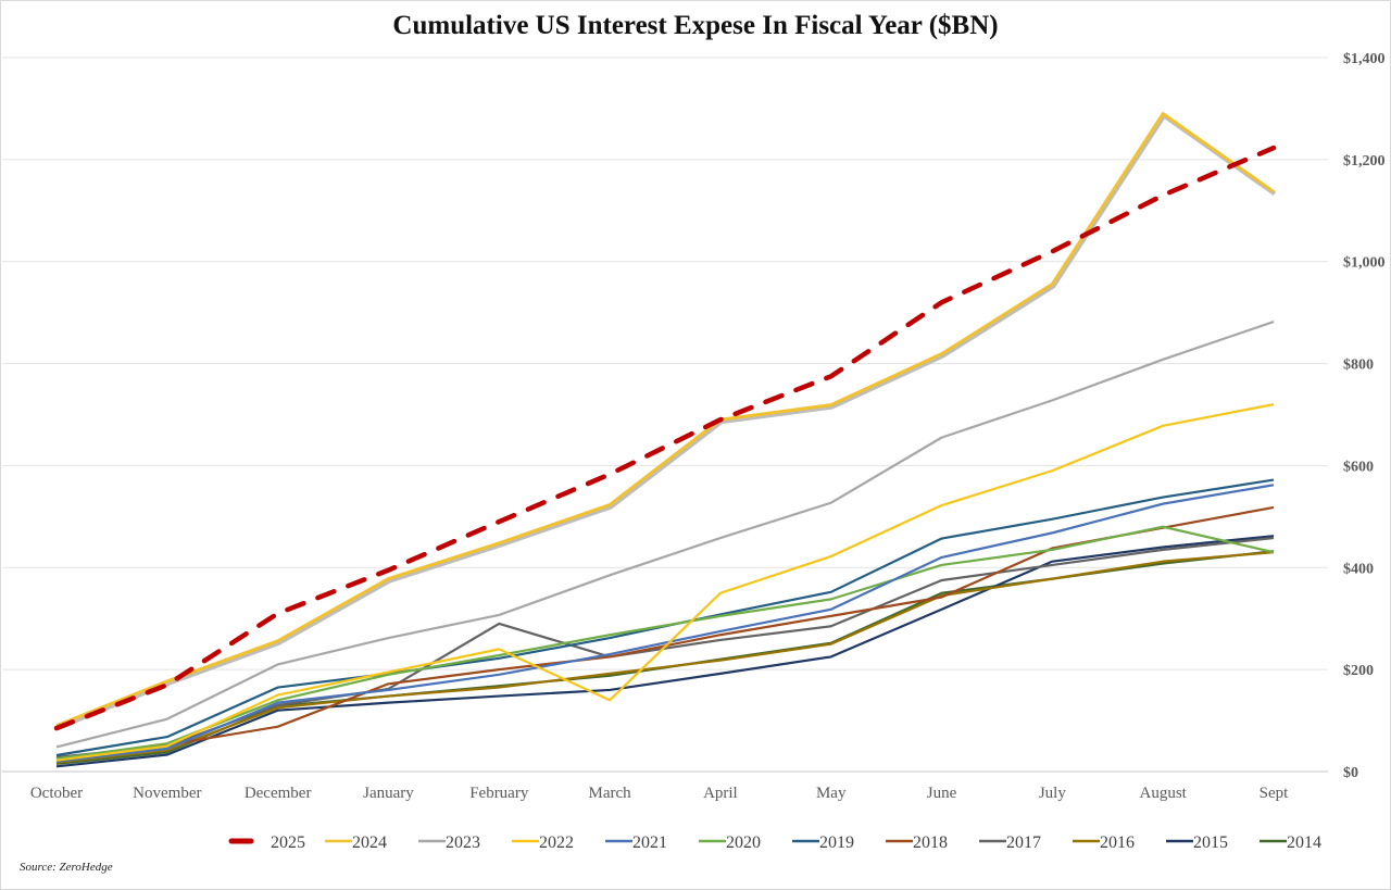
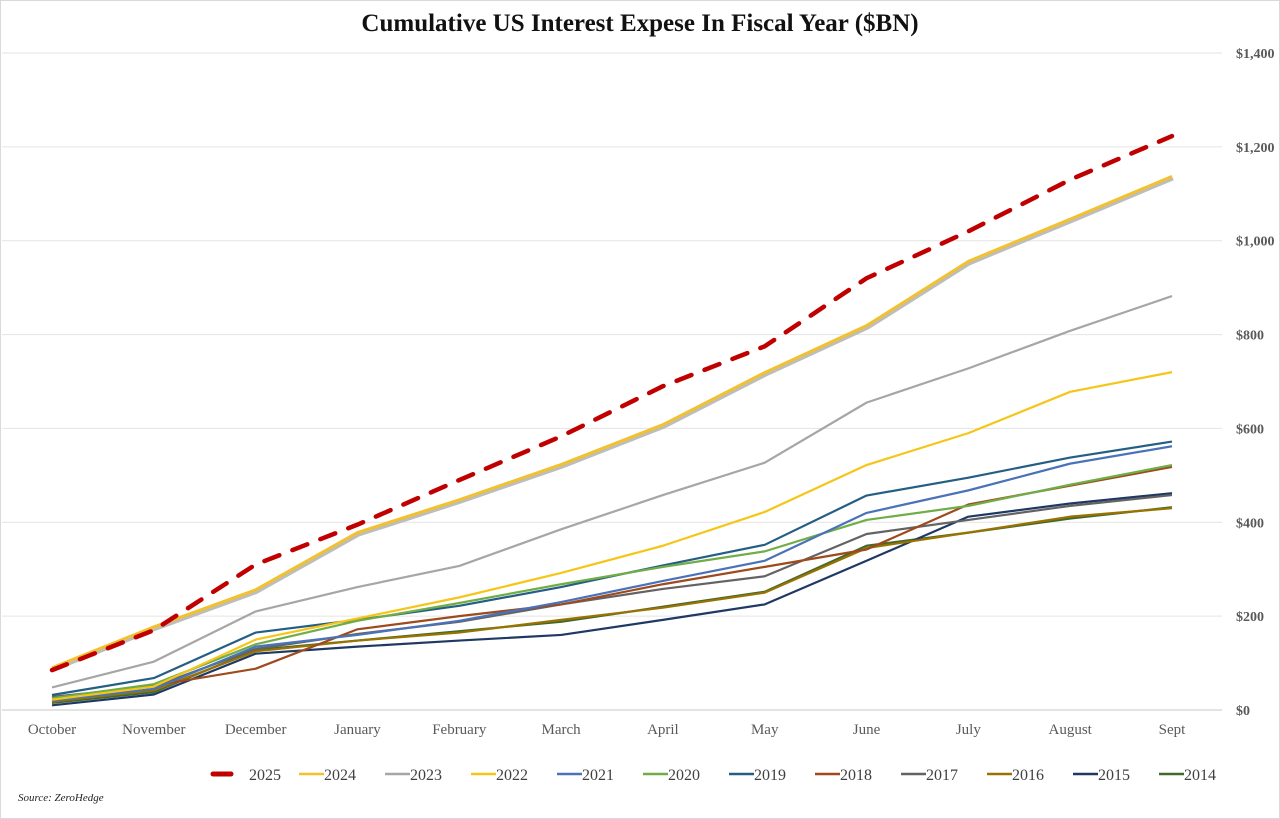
2017/February: $290 -> $190
2022/March: $140 -> $290
2024/April: $690 -> $610
2024/August: $1290 -> $1050
2020/Sept: $430 -> $520
